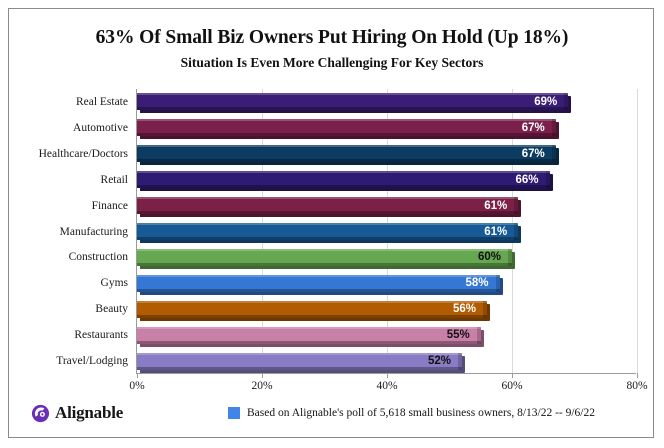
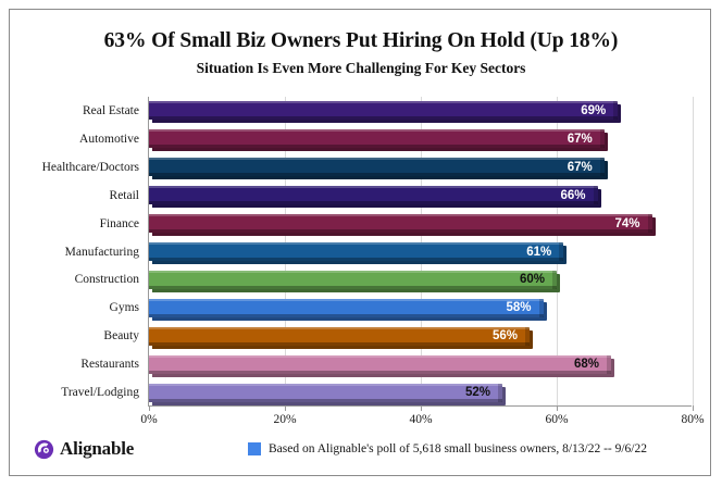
Finance: 61% -> 74%
Restaurants: 55% -> 68%
